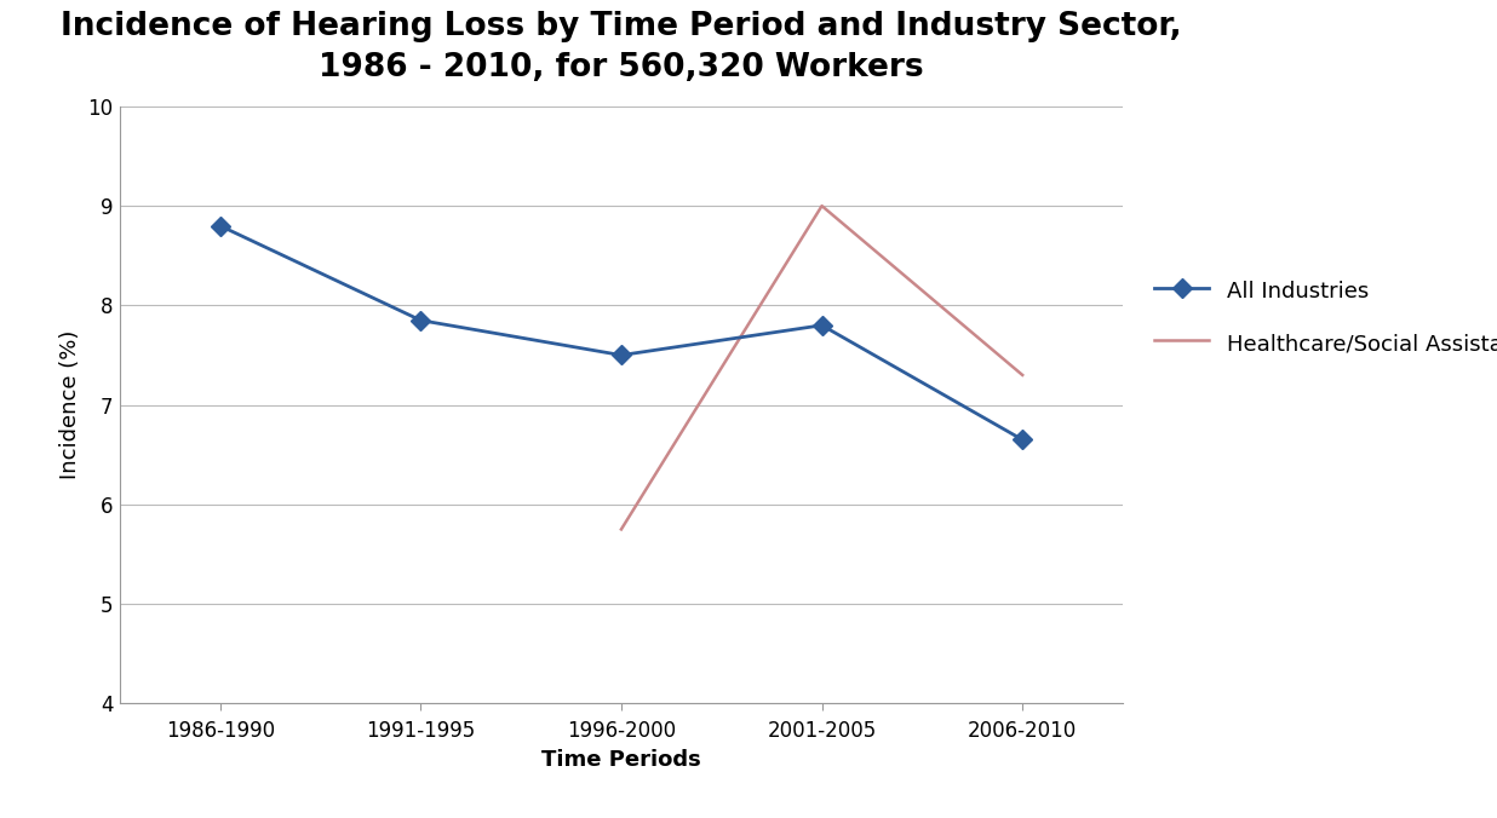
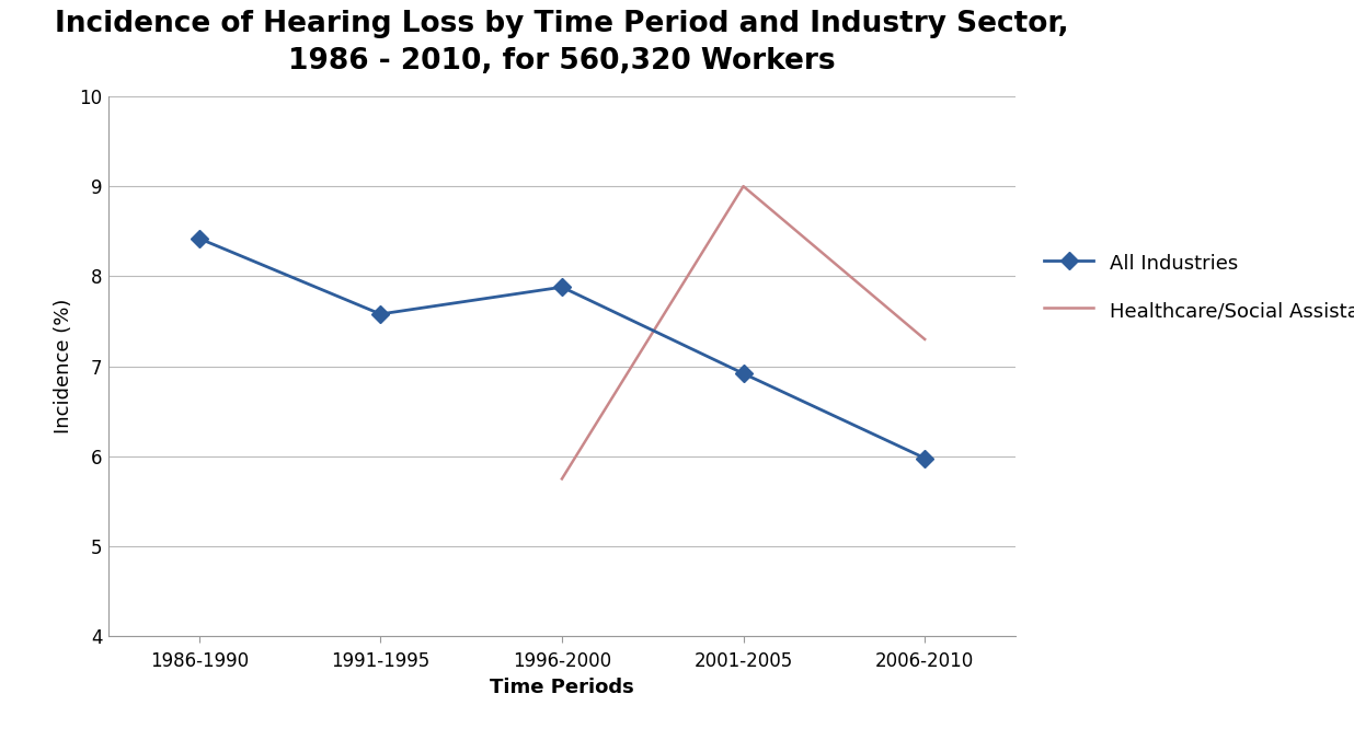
All Industries/1986-1990: 8.80 -> 8.42
All Industries/1991-1995: 7.85 -> 7.58
All Industries/1996-2000: 7.50 -> 7.88
All Industries/2001-2005: 7.80 -> 6.92
All Industries/2006-2010: 6.65 -> 5.98
